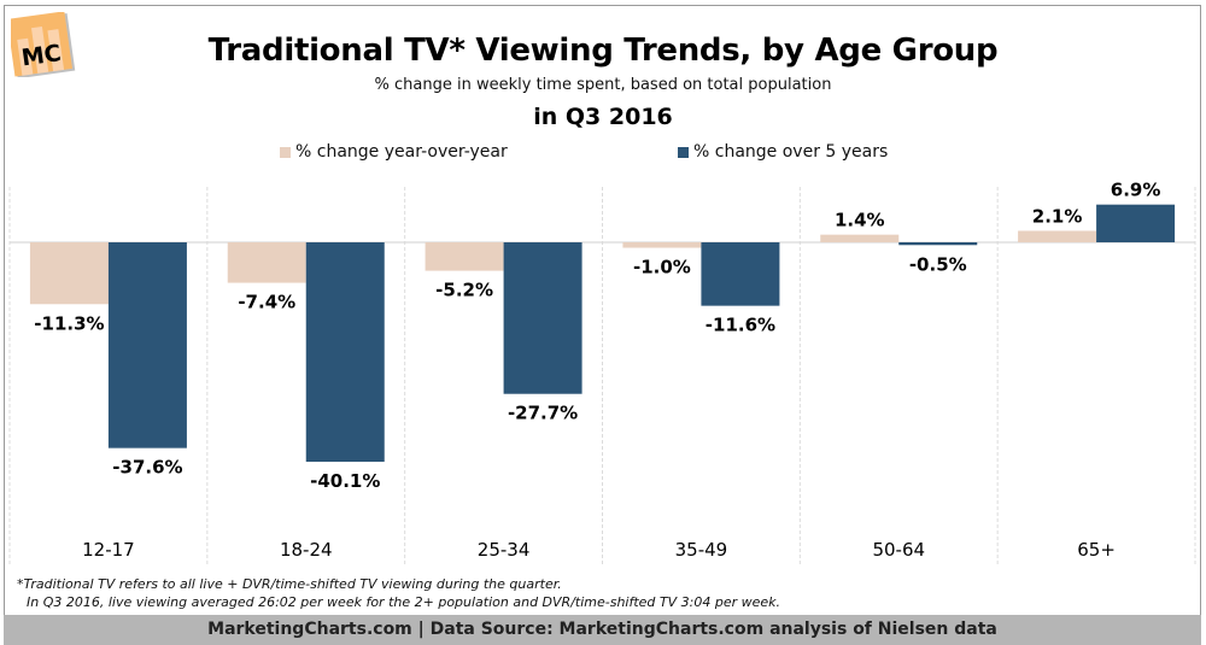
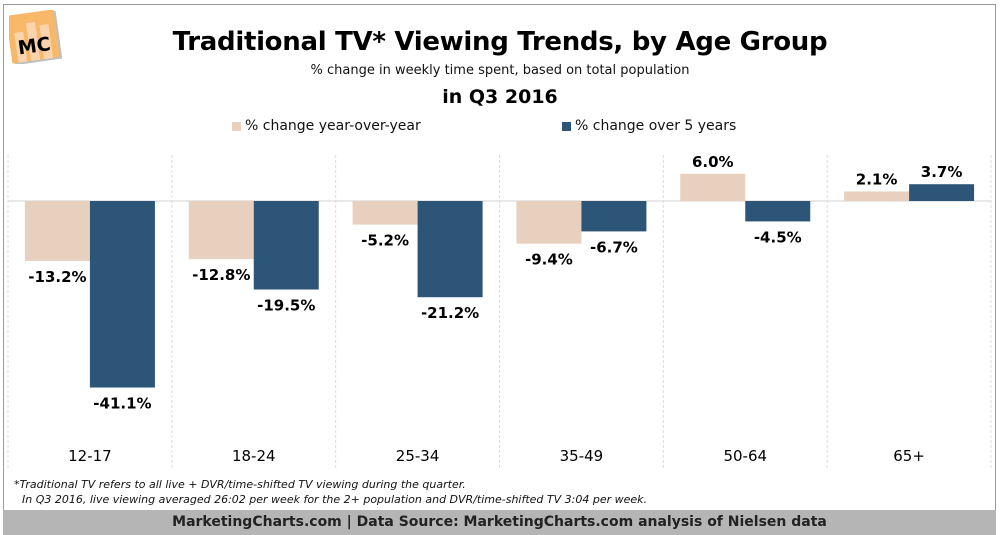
% change year-over-year/12-17: -11.3% -> -13.2%
% change over 5 years/12-17: -37.6% -> -41.1%
% change year-over-year/18-24: -7.4% -> -12.8%
% change over 5 years/18-24: -40.1% -> -19.5%
% change over 5 years/25-34: -27.7% -> -21.2%
% change year-over-year/35-49: -1.0% -> -9.4%
% change over 5 years/35-49: -11.6% -> -6.7%
% change year-over-year/50-64: 1.4% -> 6.0%
% change over 5 years/50-64: -0.5% -> -4.5%
% change over 5 years/65+: 6.9% -> 3.7%
